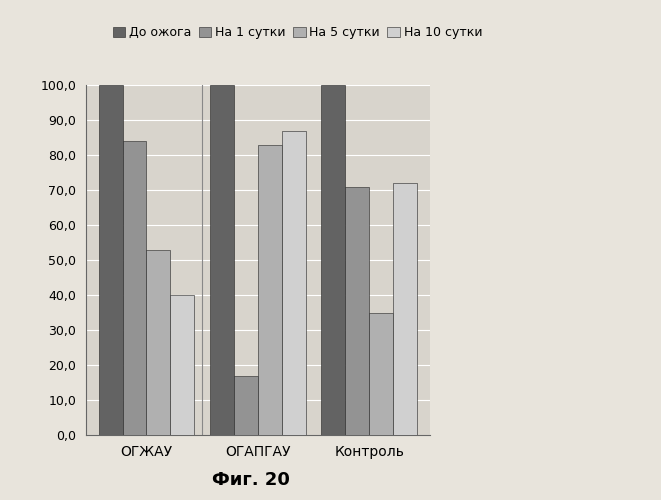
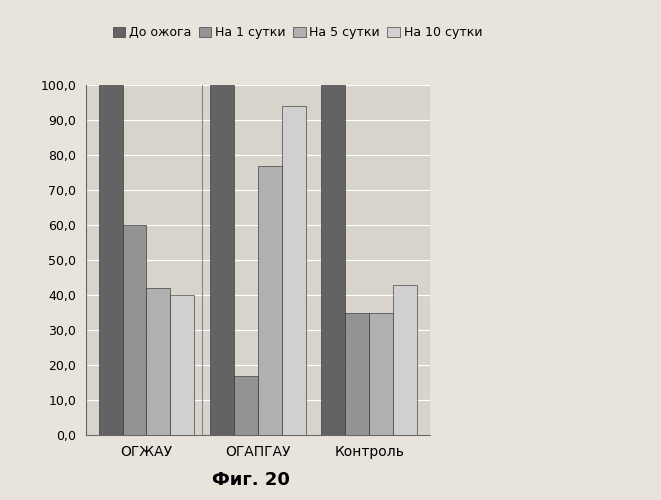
На 1 сутки/ОГЖАУ: 84 -> 60
На 5 сутки/ОГЖАУ: 53 -> 42
На 5 сутки/ОГАПГАУ: 83 -> 77
На 10 сутки/ОГАПГАУ: 87 -> 94
На 1 сутки/Контроль: 71 -> 35
На 10 сутки/Контроль: 72 -> 43
